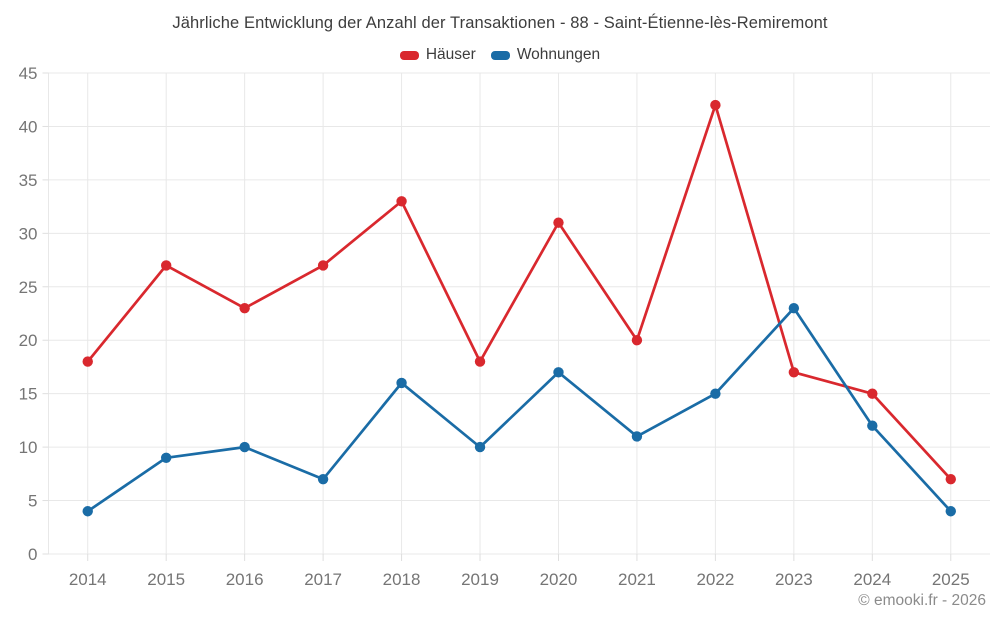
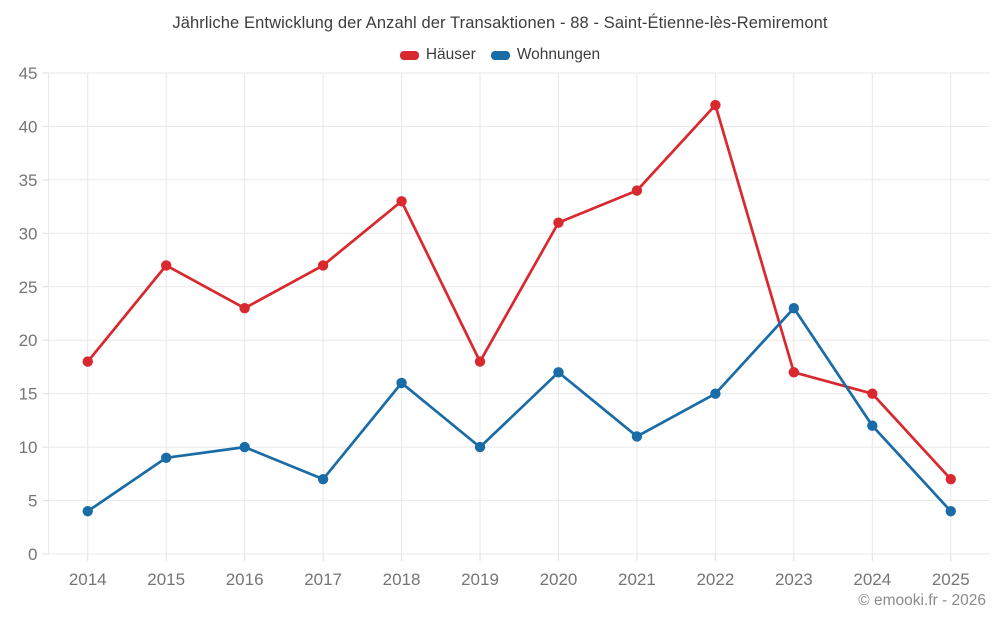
Häuser/2021: 20 -> 34
